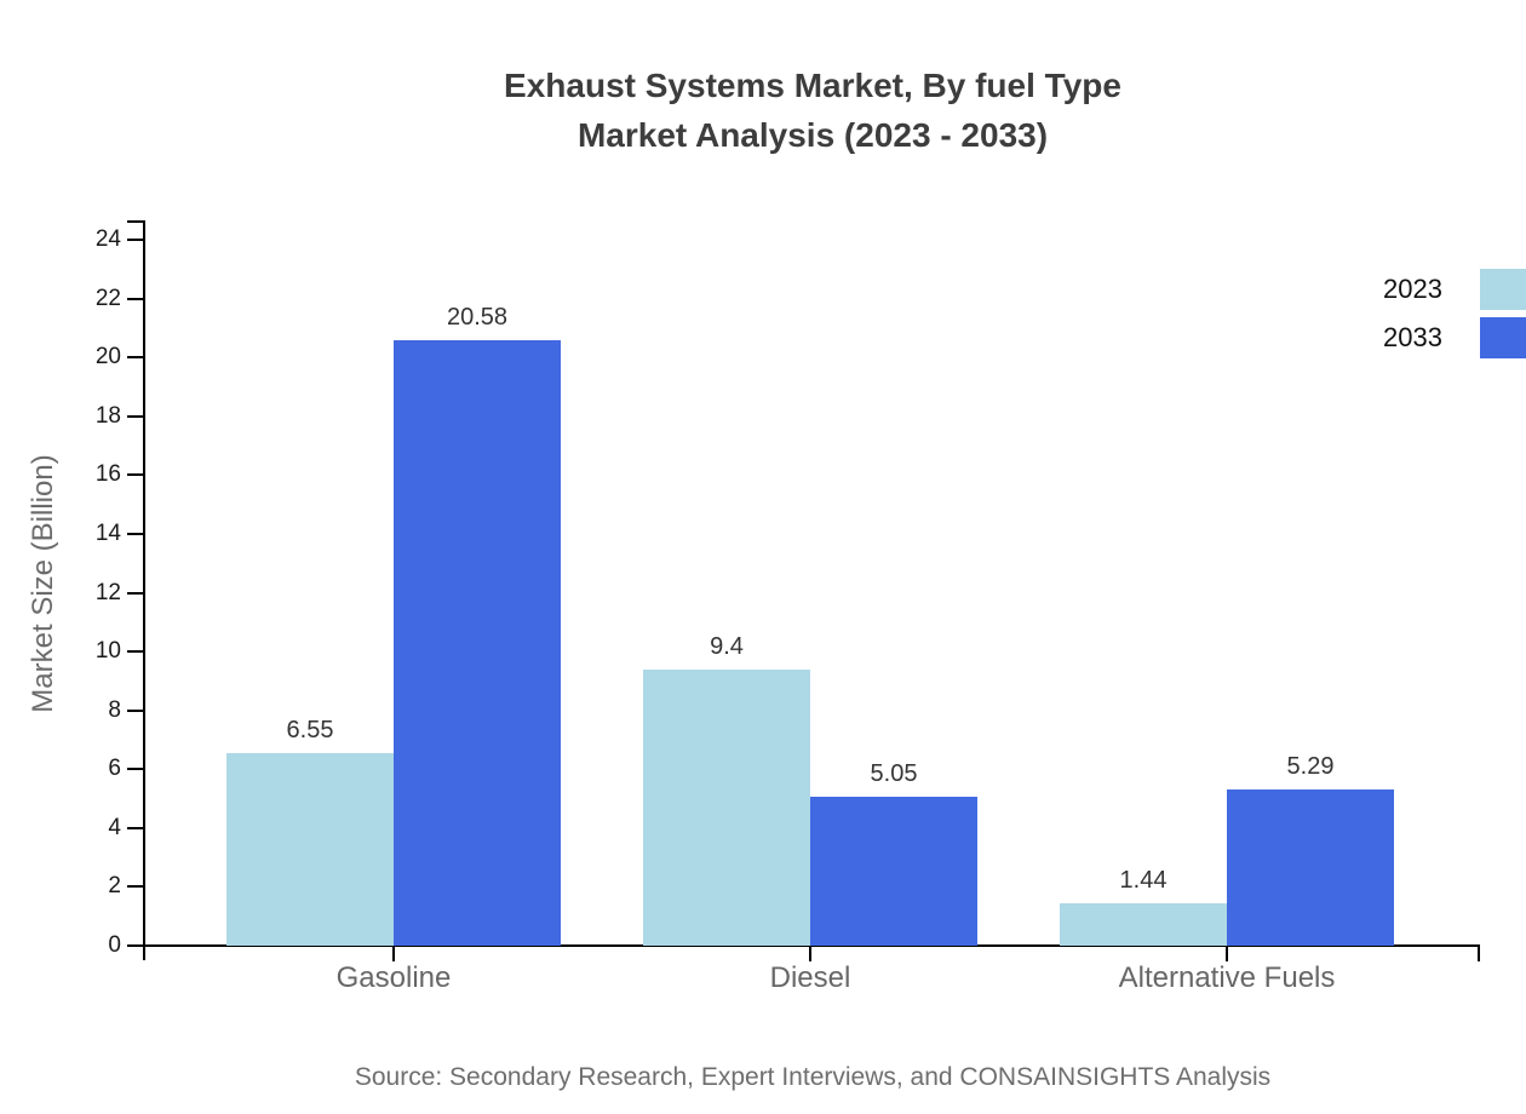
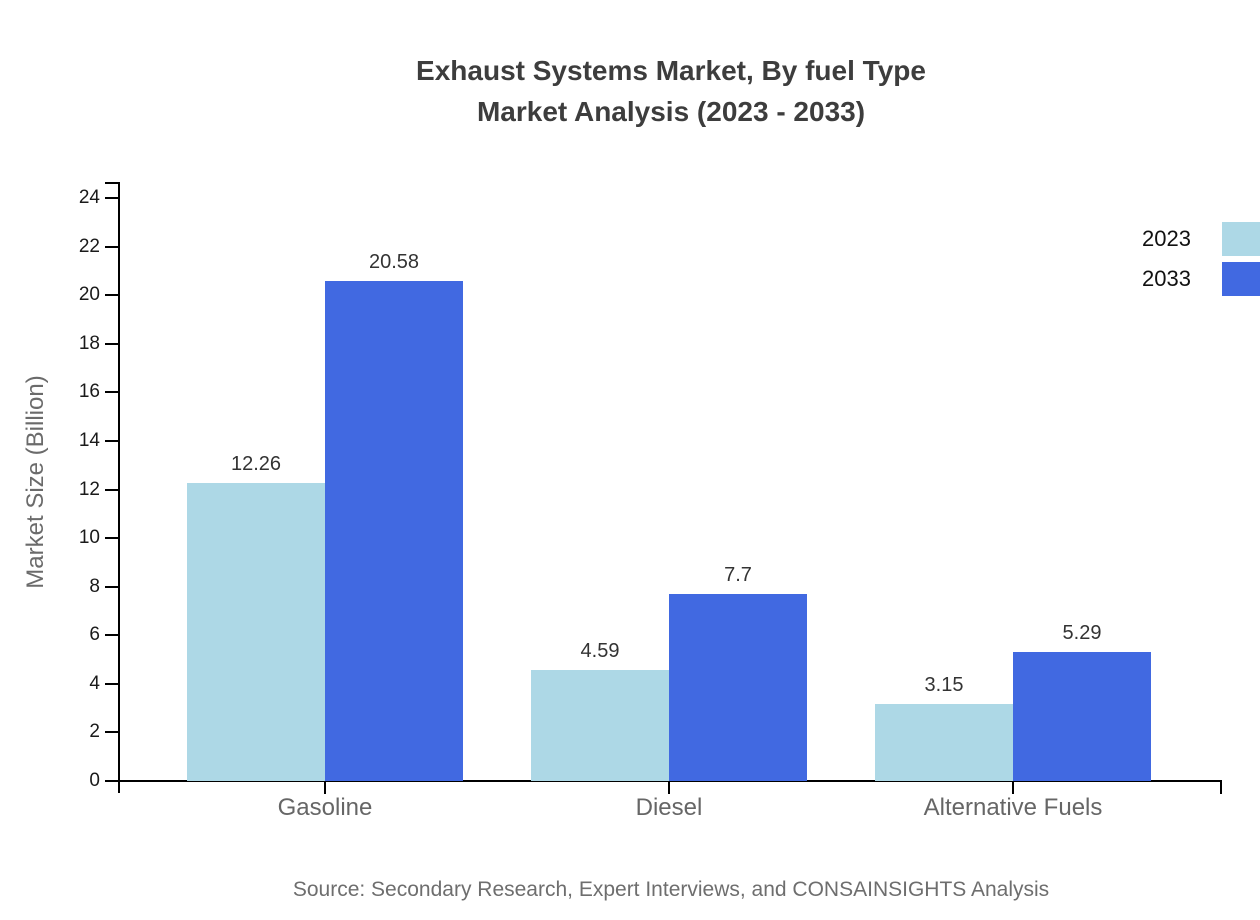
2023/Gasoline: 6.55 -> 12.26
2023/Diesel: 9.4 -> 4.59
2033/Diesel: 5.05 -> 7.7
2023/Alternative Fuels: 1.44 -> 3.15
